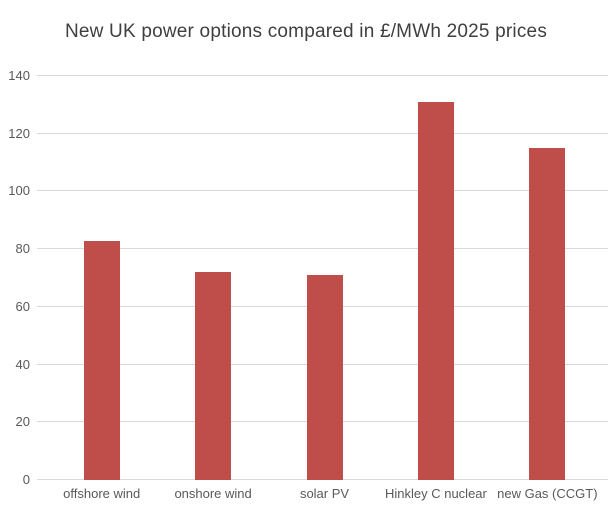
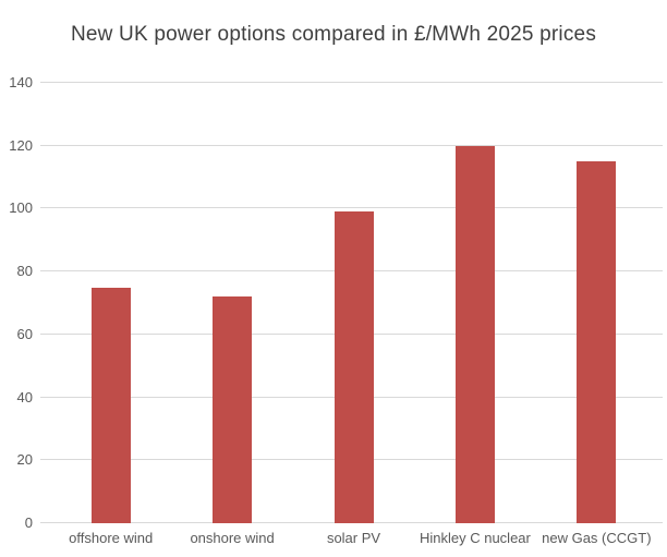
offshore wind: 83 -> 75
solar PV: 71 -> 99
Hinkley C nuclear: 131 -> 120
